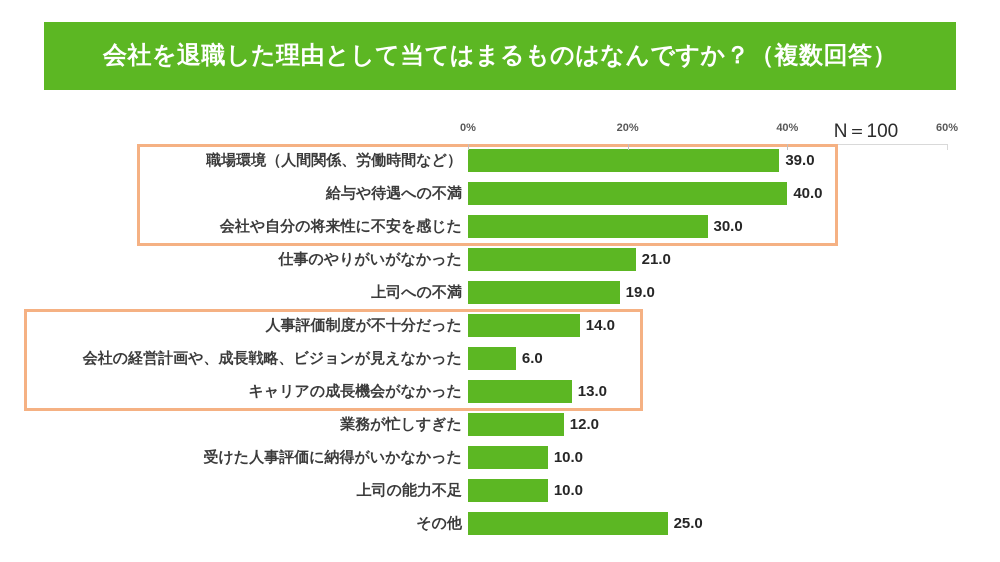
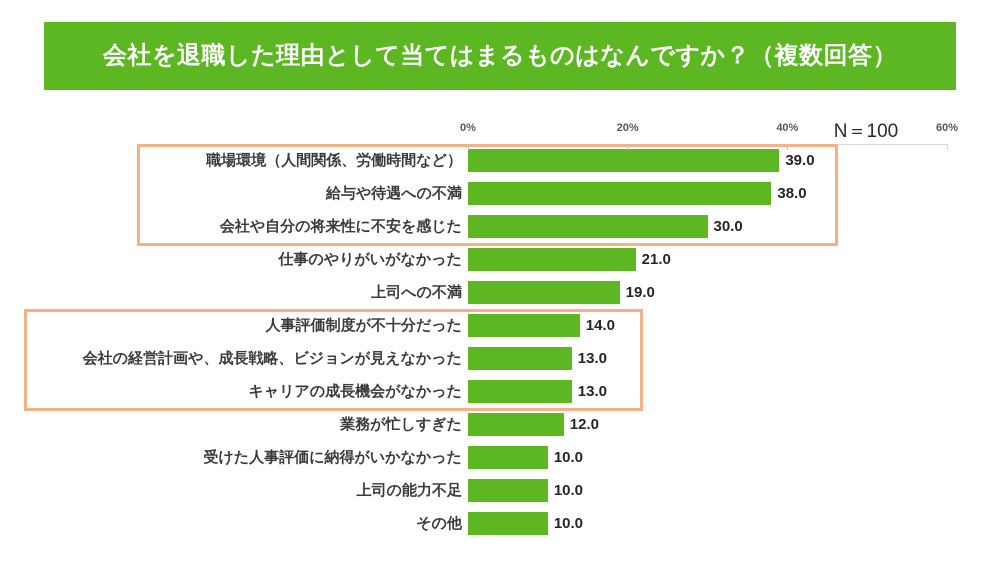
給与や待遇への不満: 40.0 -> 38.0
会社の経営計画や、成長戦略、ビジョンが見えなかった: 6.0 -> 13.0
その他: 25.0 -> 10.0
